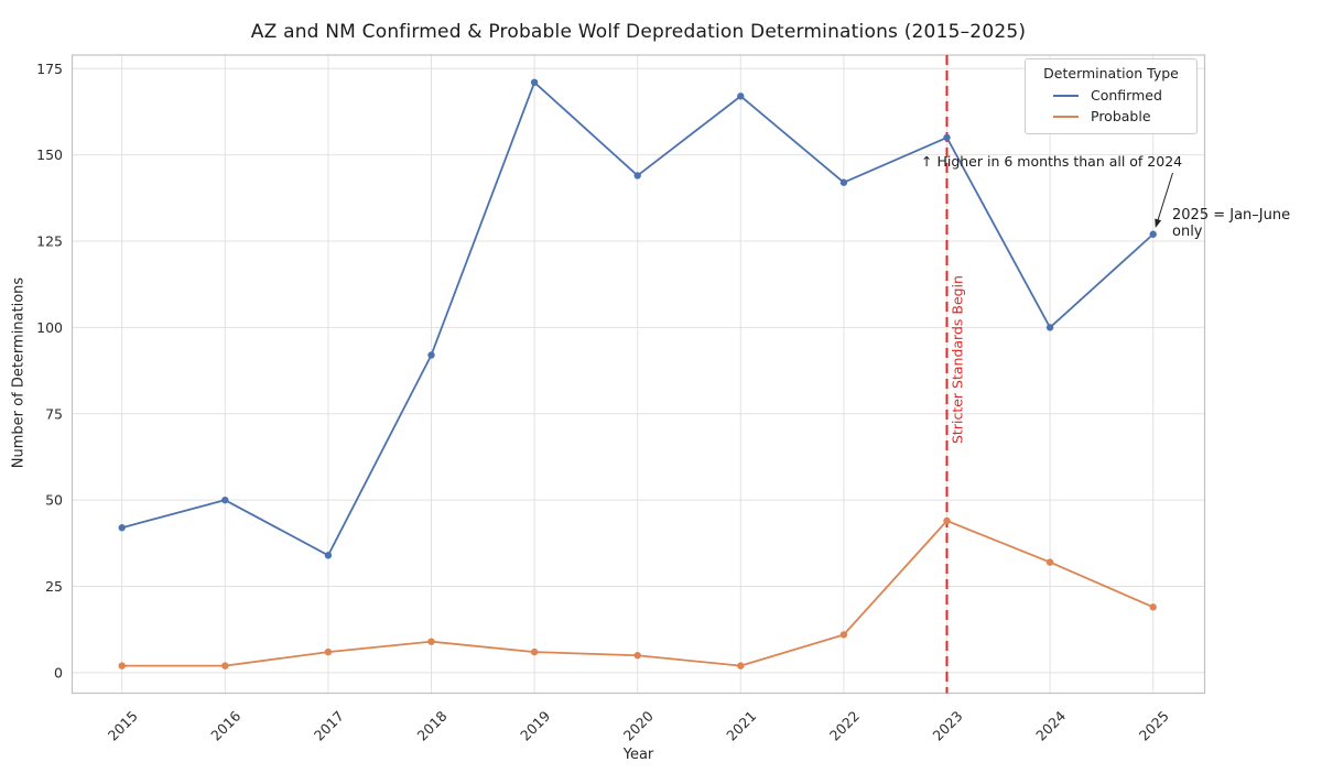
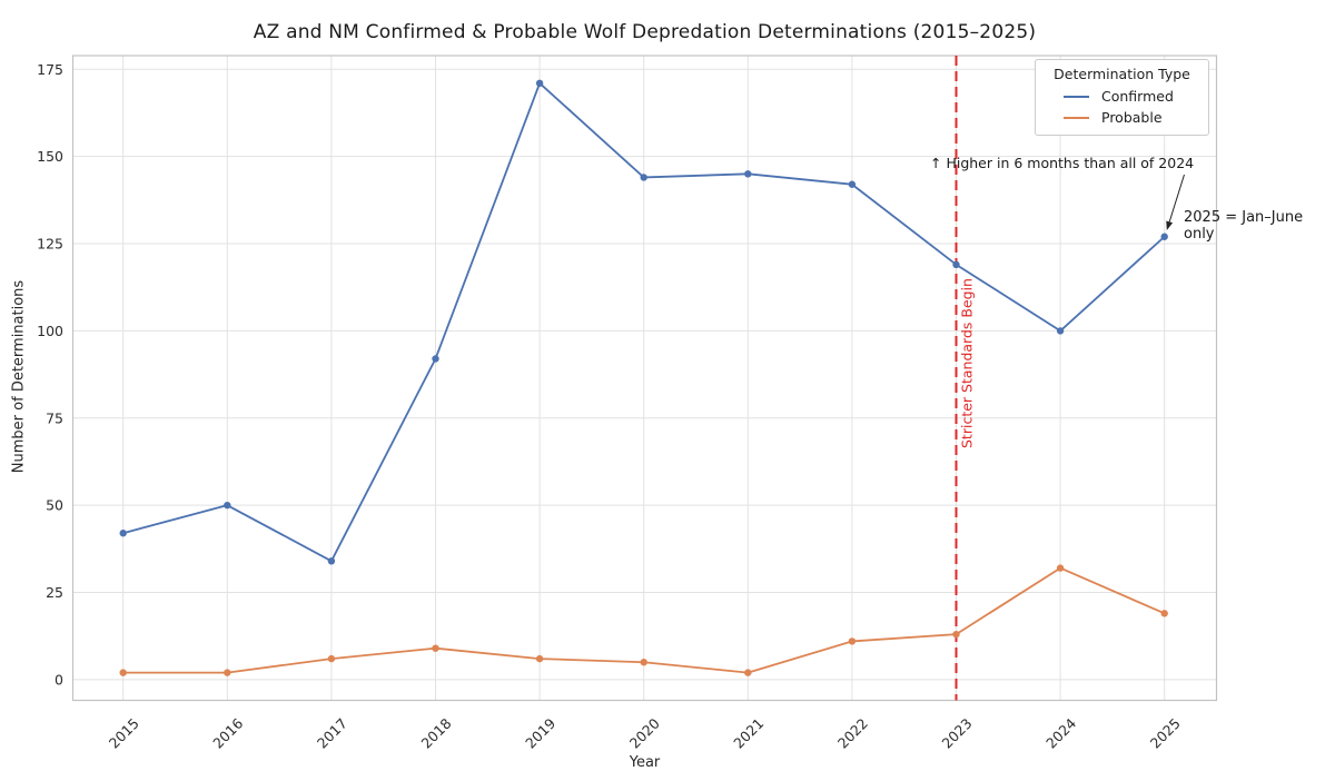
Confirmed/2021: 167 -> 145
Confirmed/2023: 155 -> 119
Probable/2023: 44 -> 13
